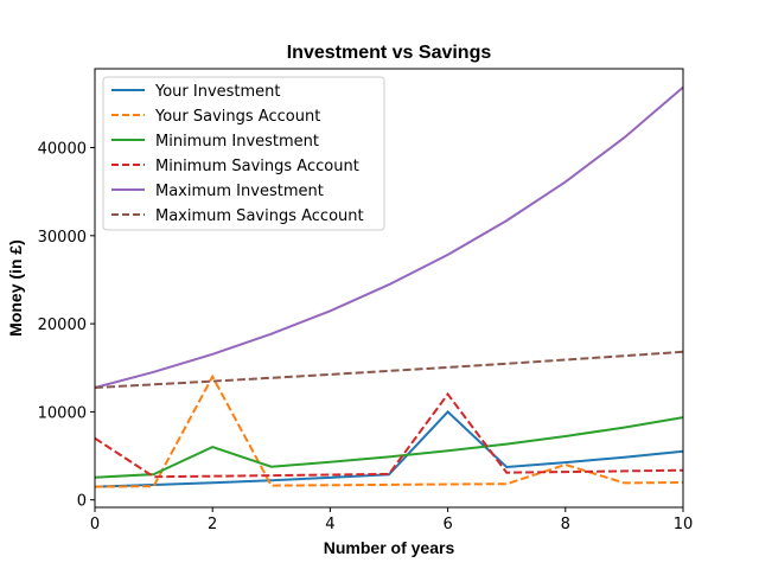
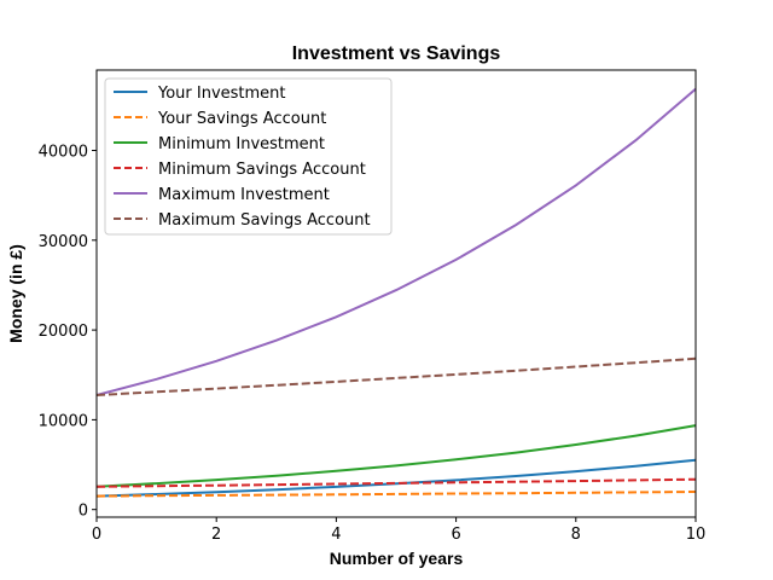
Minimum Savings Account/0: 7000 -> 3000
Your Savings Account/2: 14000 -> 2000
Minimum Investment/2: 6000 -> 3000
Your Investment/6: 10000 -> 3000
Minimum Savings Account/6: 12000 -> 3000
Your Savings Account/8: 4000 -> 2000
